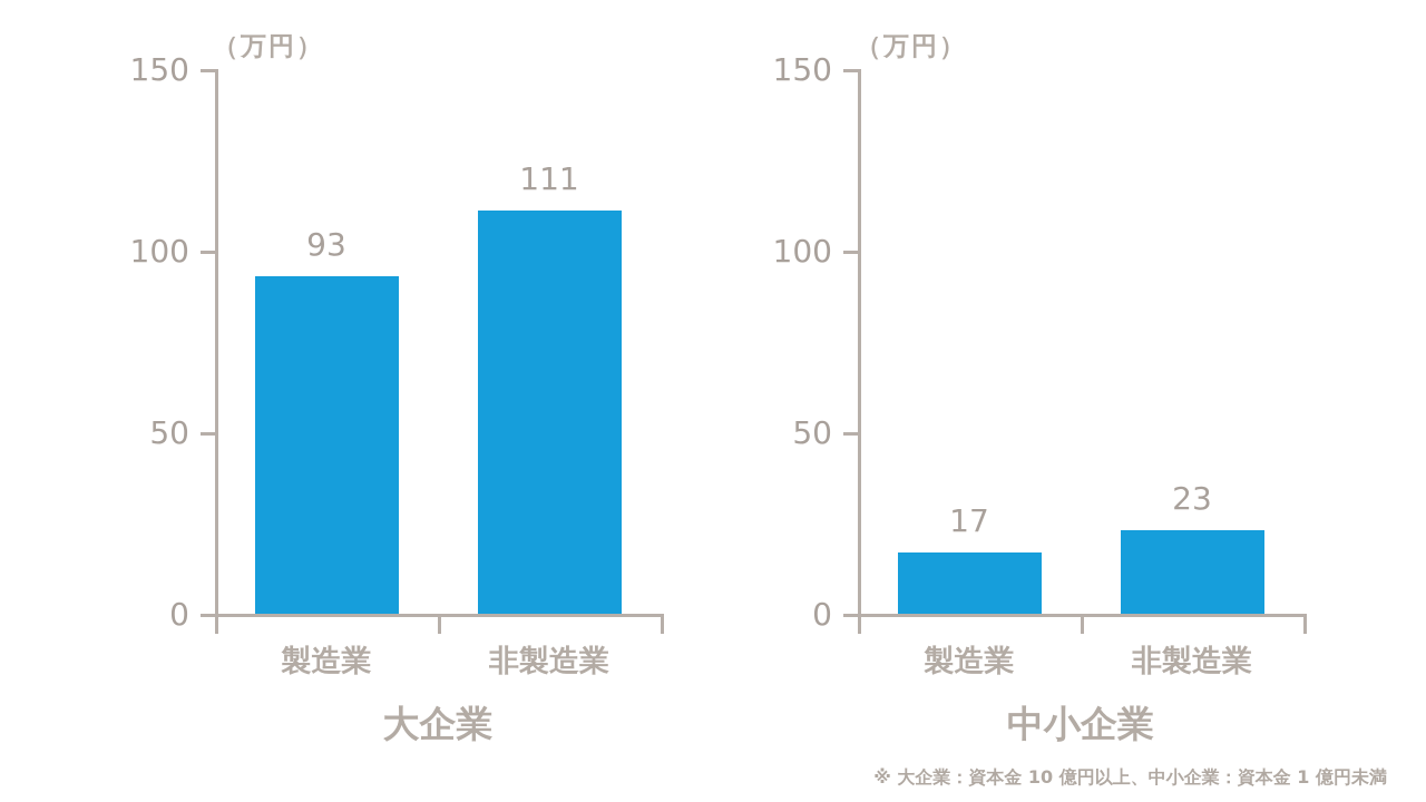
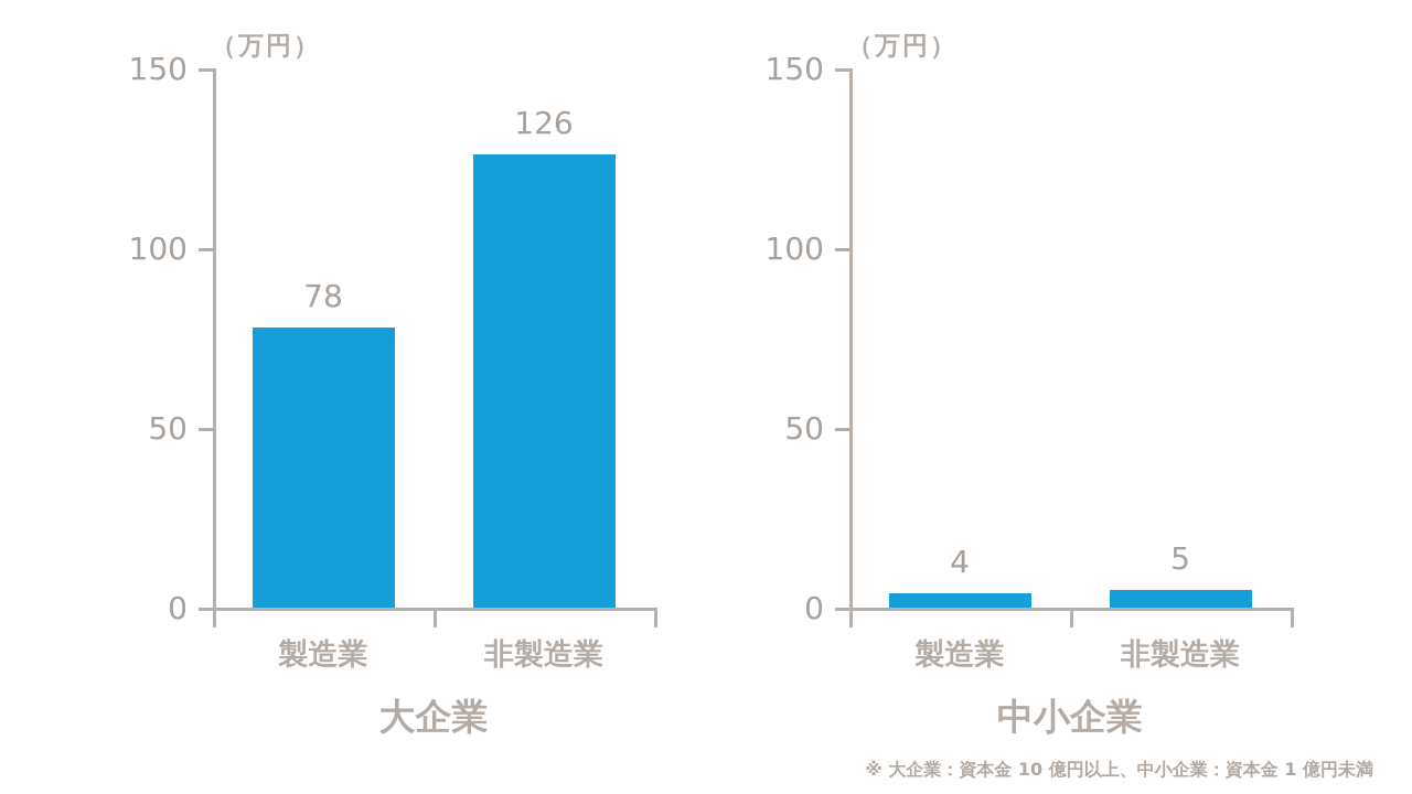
大企業/製造業: 93 -> 78
大企業/非製造業: 111 -> 126
中小企業/製造業: 17 -> 4
中小企業/非製造業: 23 -> 5
